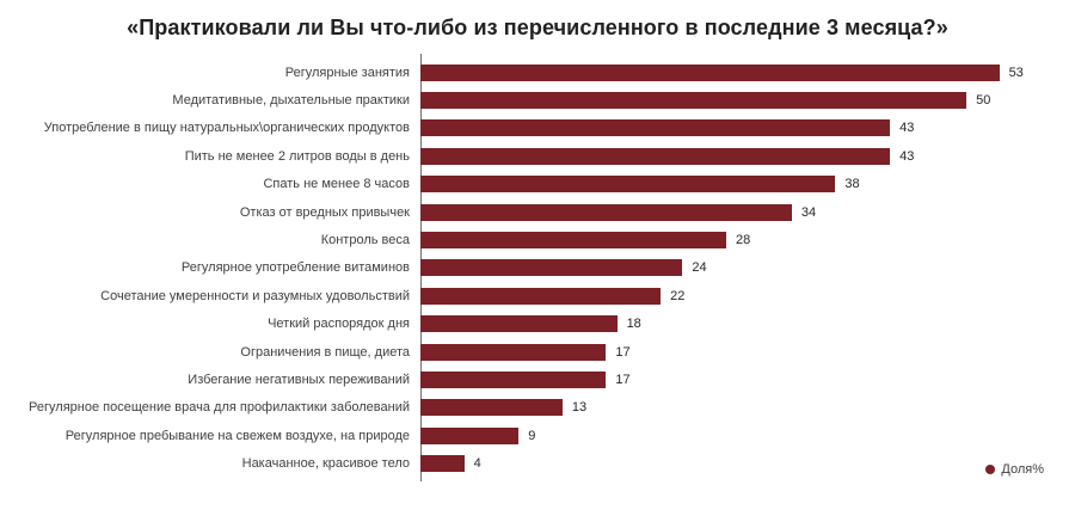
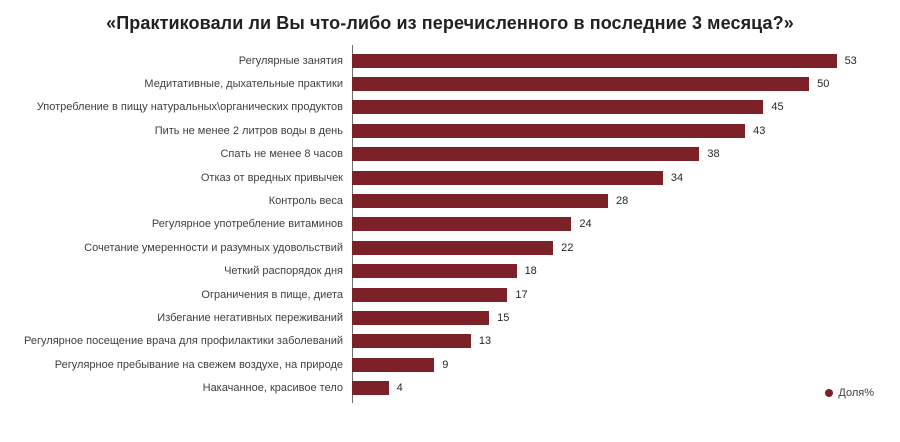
Употребление в пищу натуральных\органических продуктов: 43 -> 45
Избегание негативных переживаний: 17 -> 15
